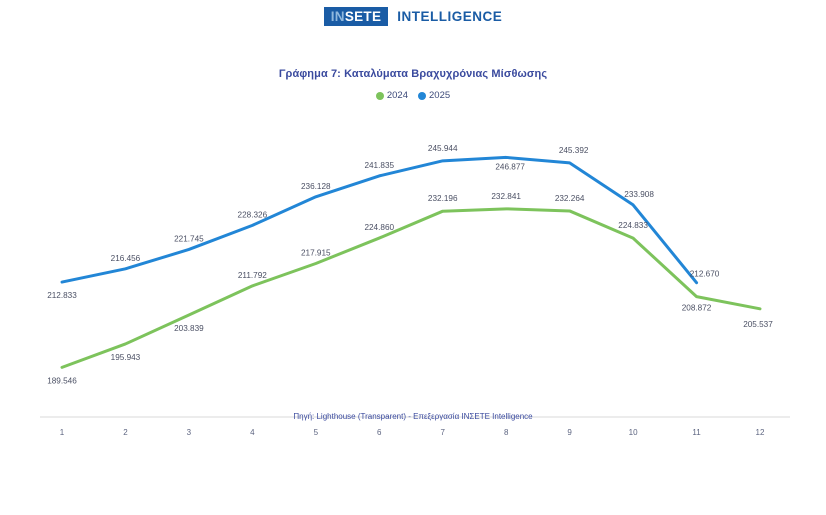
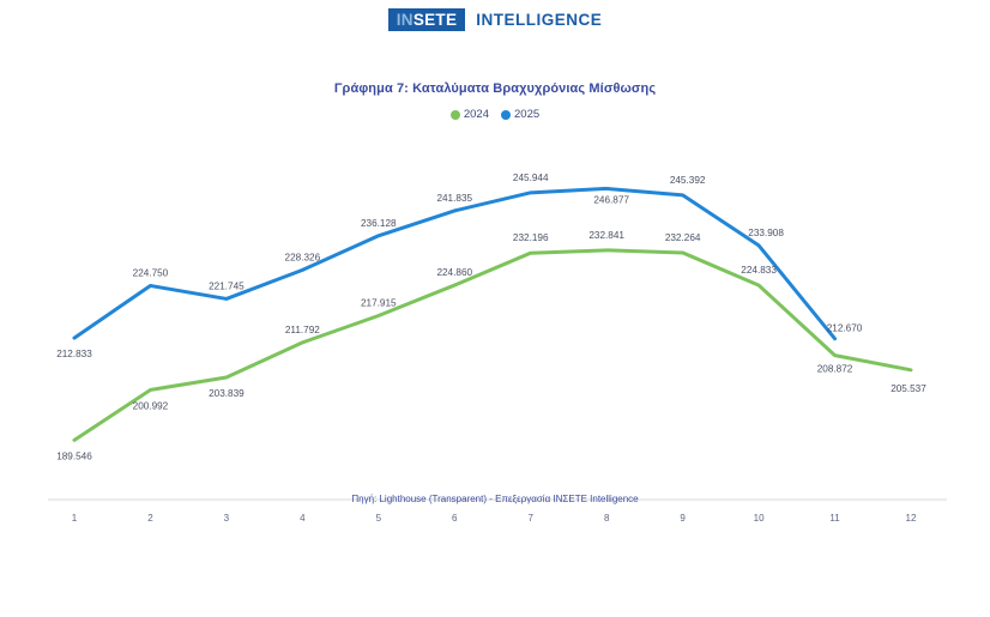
2024/2: 195.943 -> 200.992
2025/2: 216.456 -> 224.750
